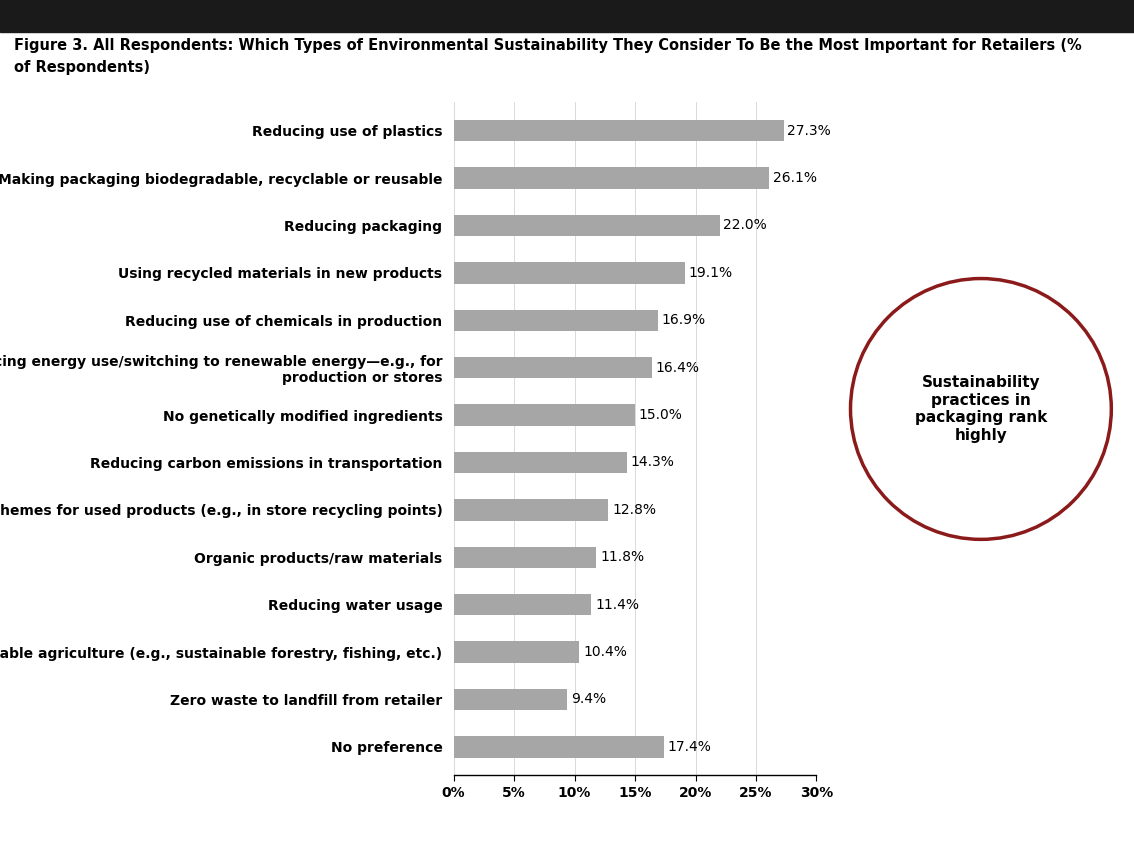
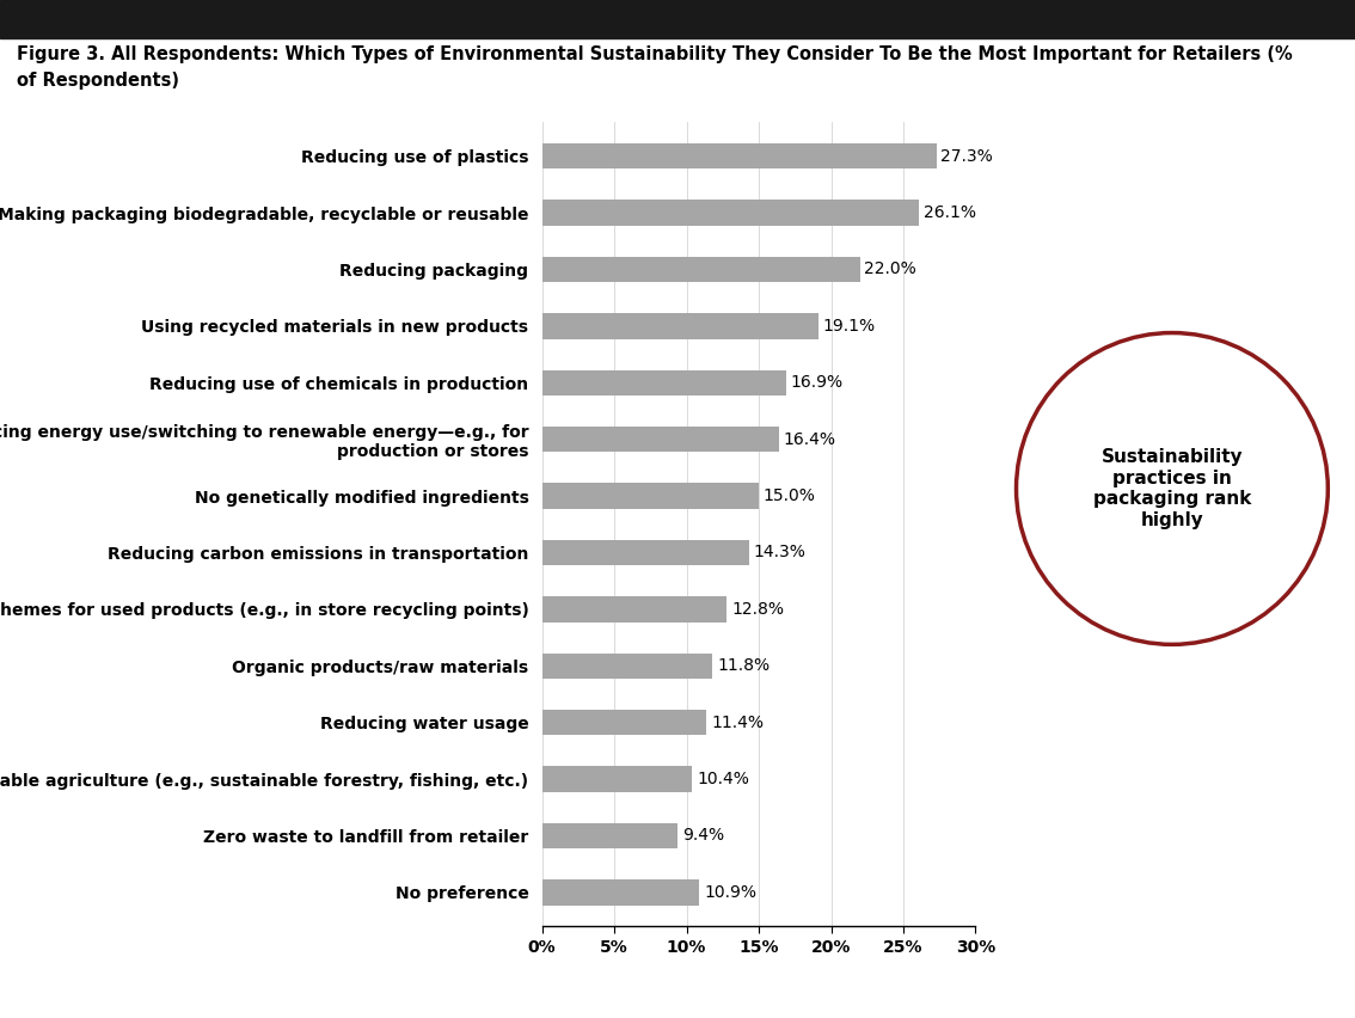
No preference: 17.4% -> 10.9%
